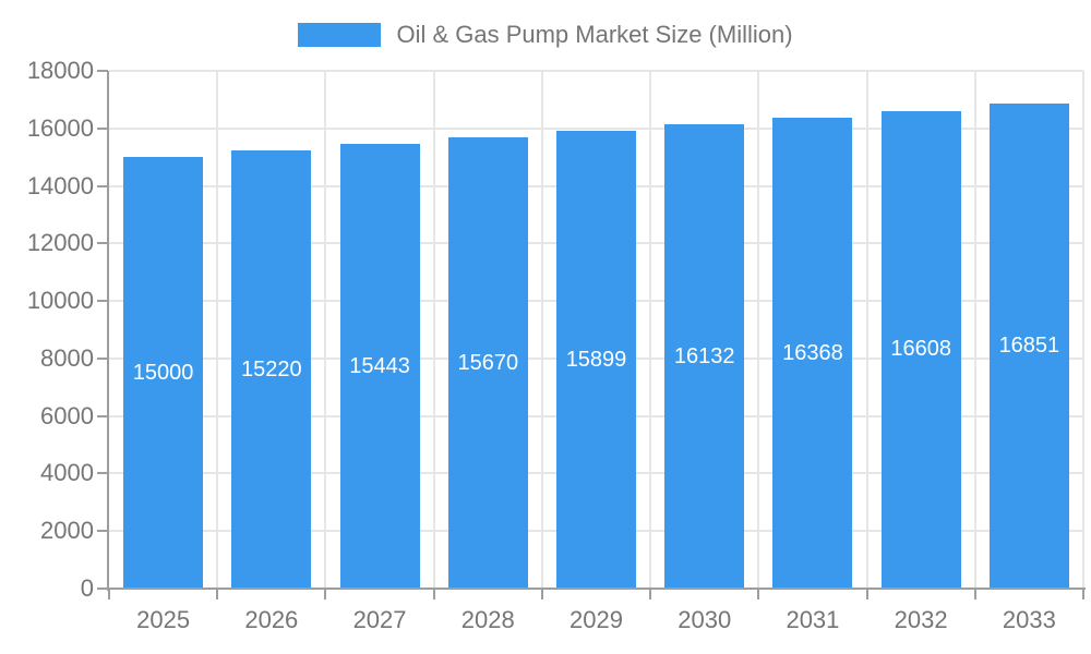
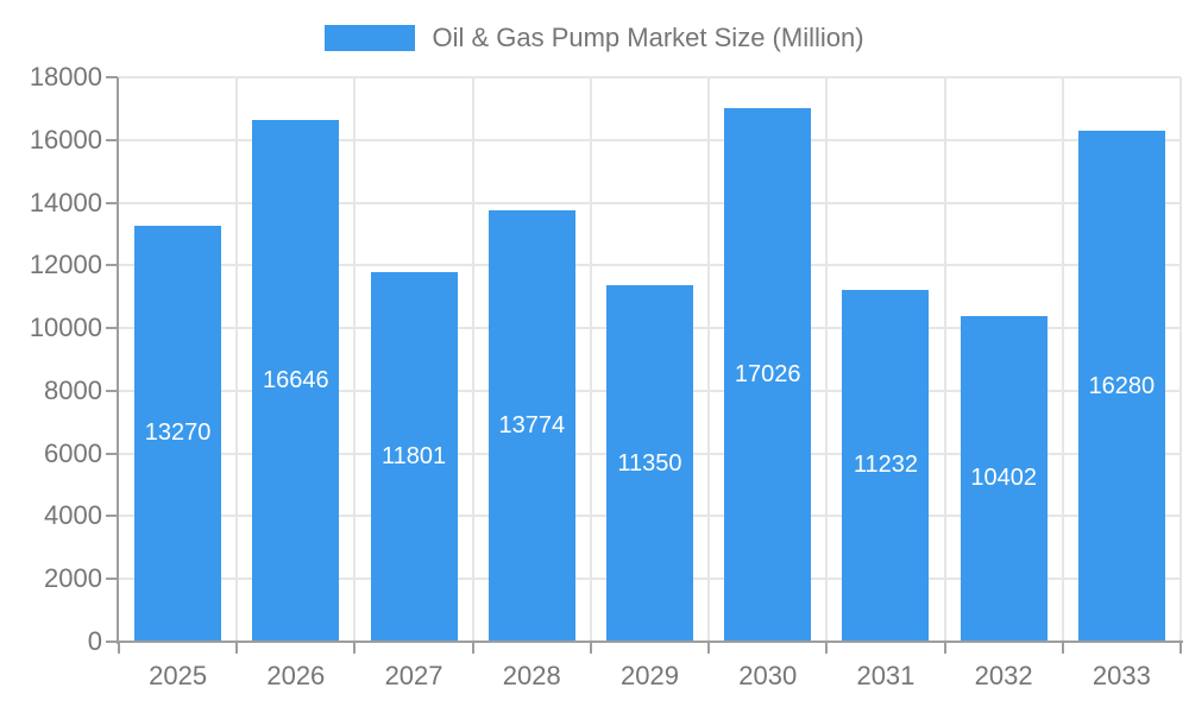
2025: 15000 -> 13270
2026: 15220 -> 16646
2027: 15443 -> 11801
2028: 15670 -> 13774
2029: 15899 -> 11350
2030: 16132 -> 17026
2031: 16368 -> 11232
2032: 16608 -> 10402
2033: 16851 -> 16280
